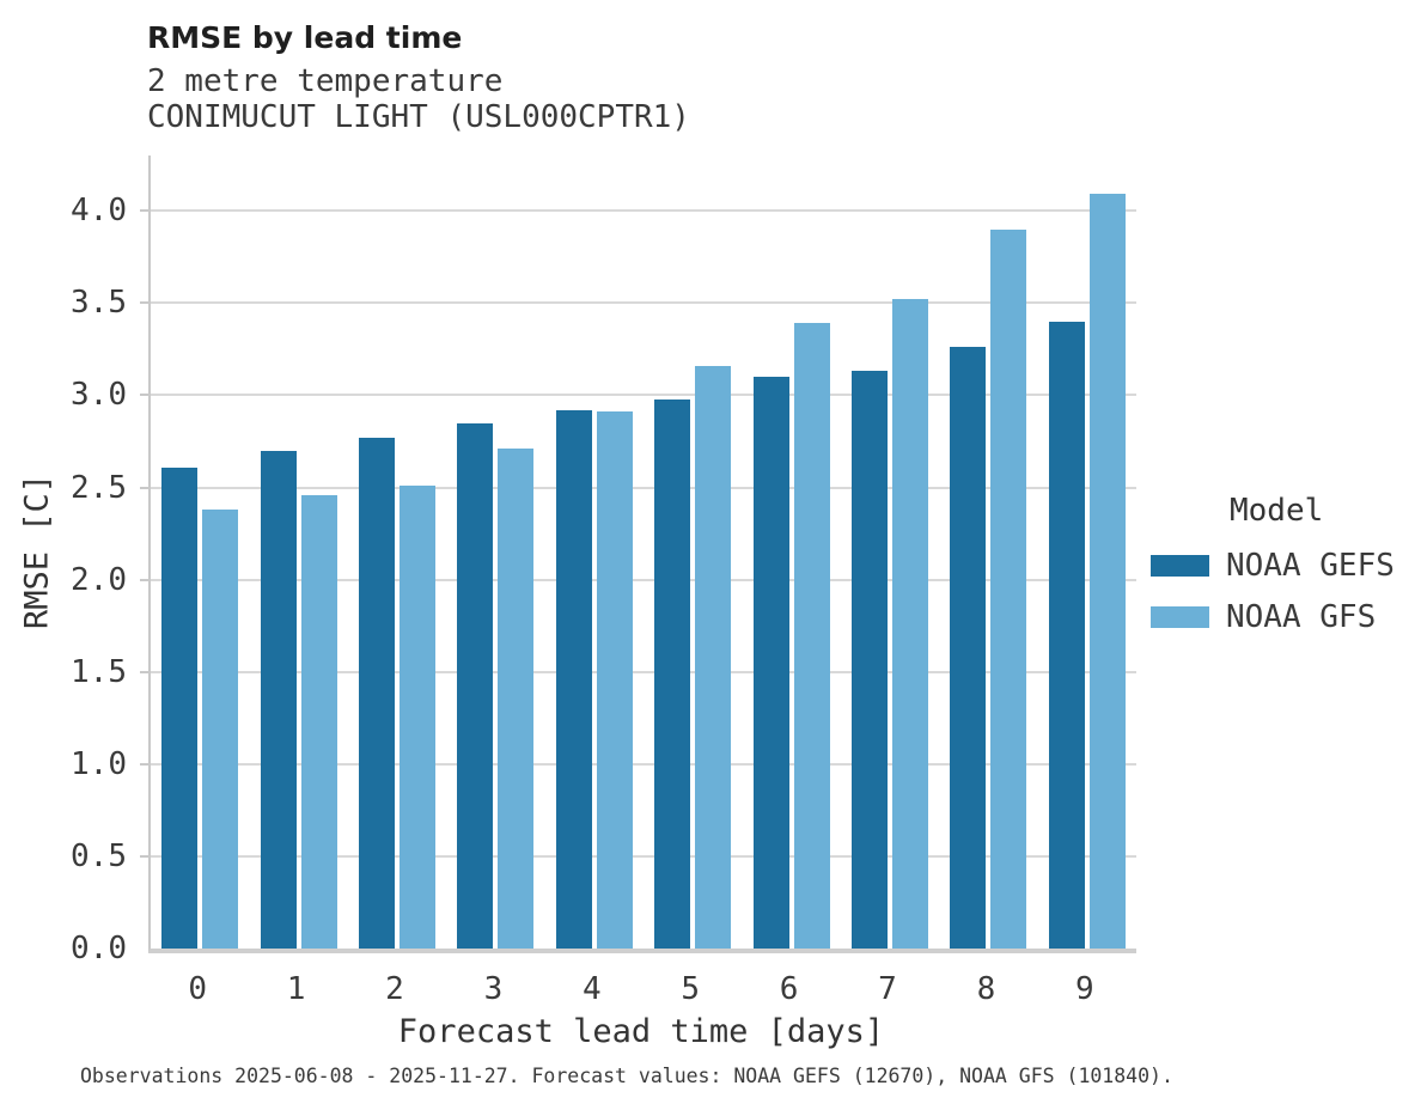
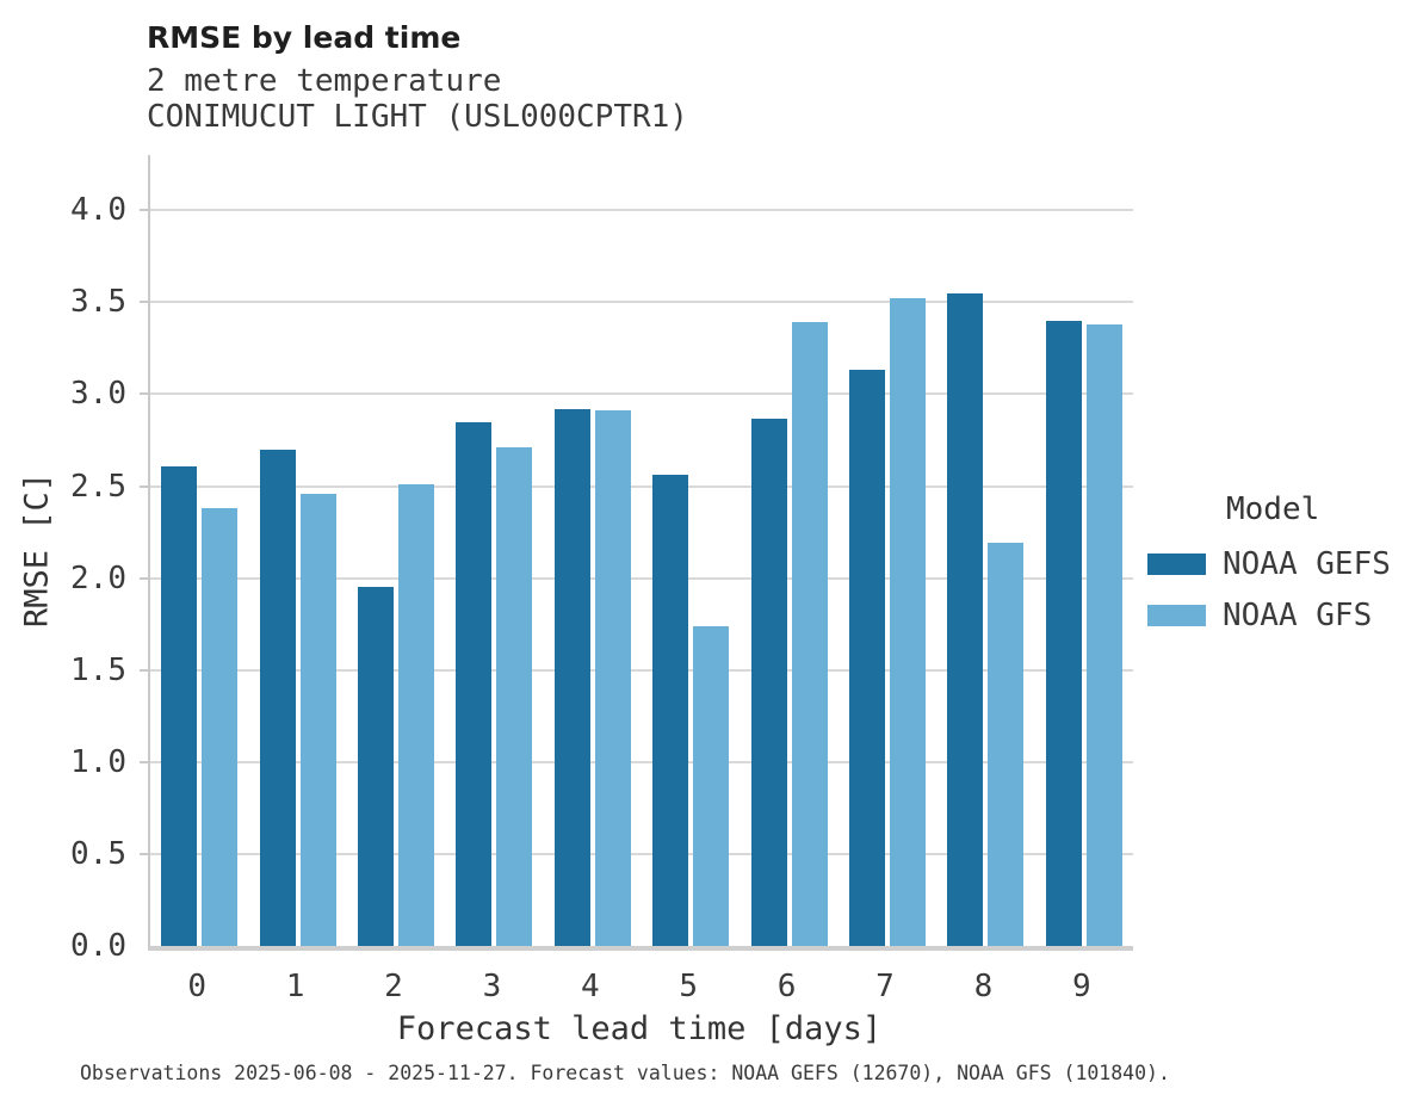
NOAA GEFS/2: 2.77 -> 1.95
NOAA GEFS/5: 2.98 -> 2.56
NOAA GFS/5: 3.16 -> 1.74
NOAA GEFS/6: 3.10 -> 2.87
NOAA GEFS/8: 3.26 -> 3.55
NOAA GFS/8: 3.90 -> 2.19
NOAA GFS/9: 4.09 -> 3.38
